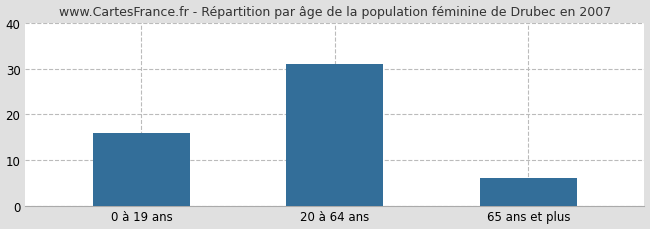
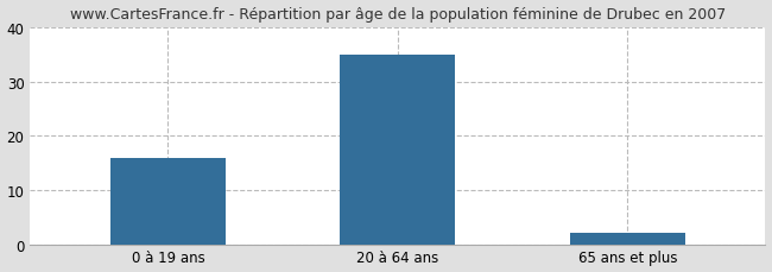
20 à 64 ans: 31 -> 35
65 ans et plus: 6 -> 2
